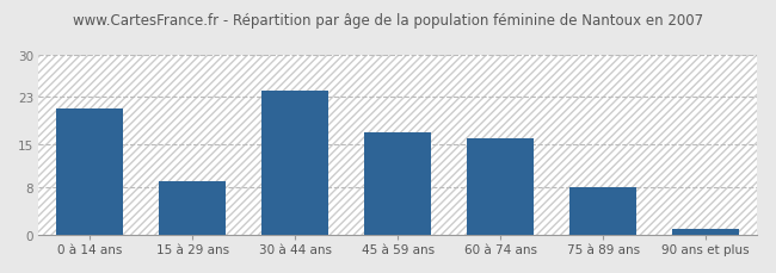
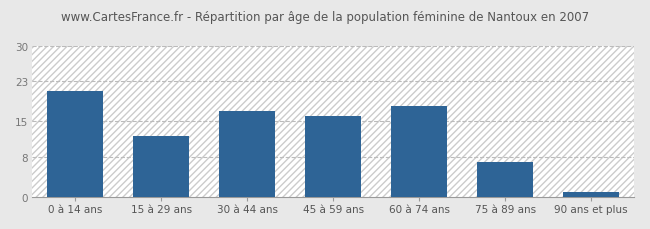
15 à 29 ans: 9 -> 12
30 à 44 ans: 24 -> 17
45 à 59 ans: 17 -> 16
60 à 74 ans: 16 -> 18
75 à 89 ans: 8 -> 7
